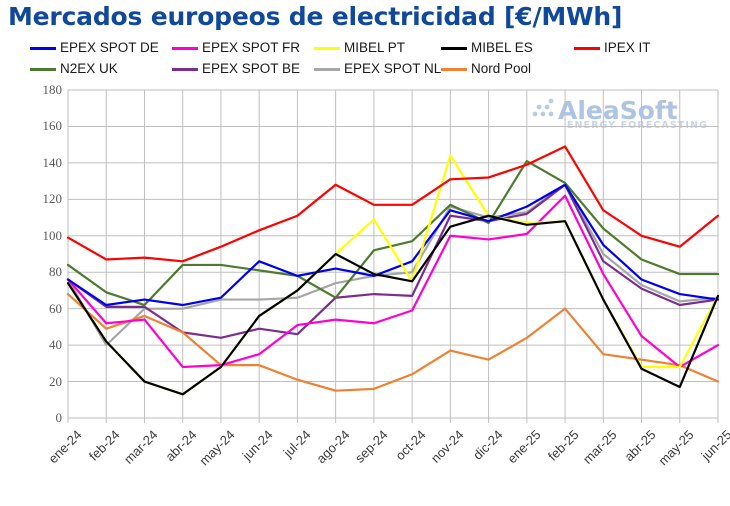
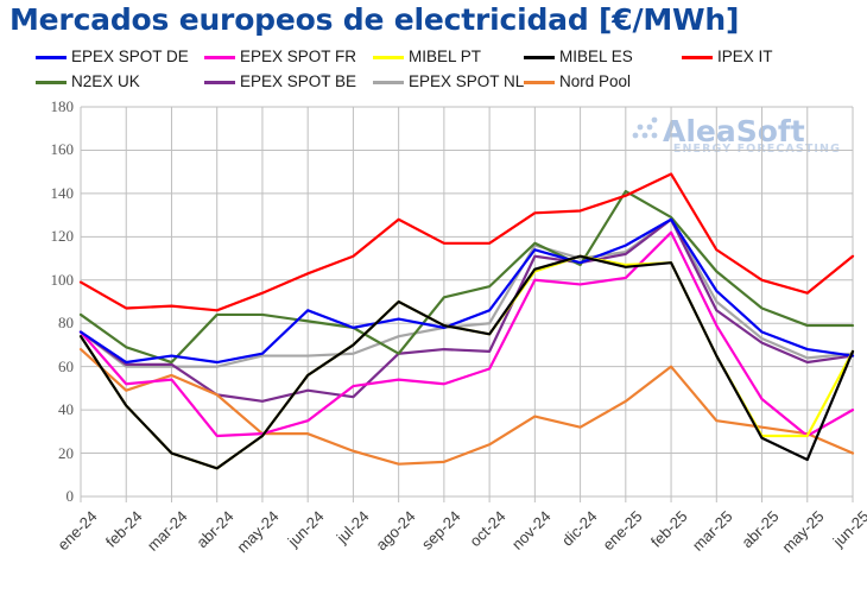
EPEX SPOT NL/feb-24: 40 -> 60
MIBEL PT/sep-24: 109 -> 79
MIBEL PT/nov-24: 144 -> 104
